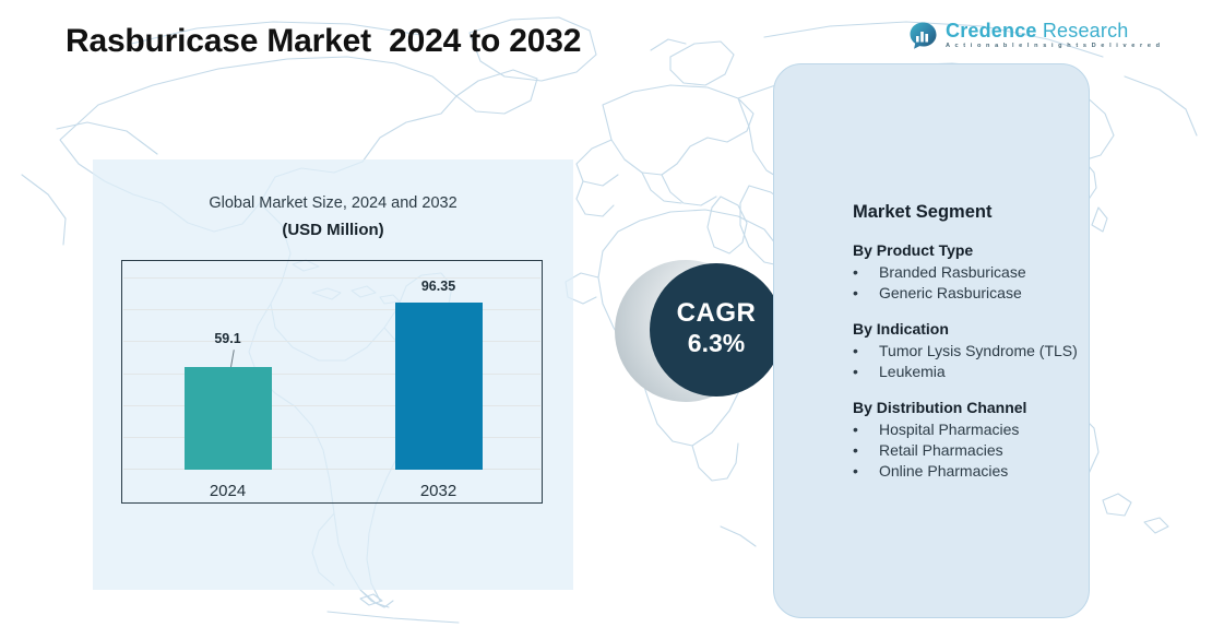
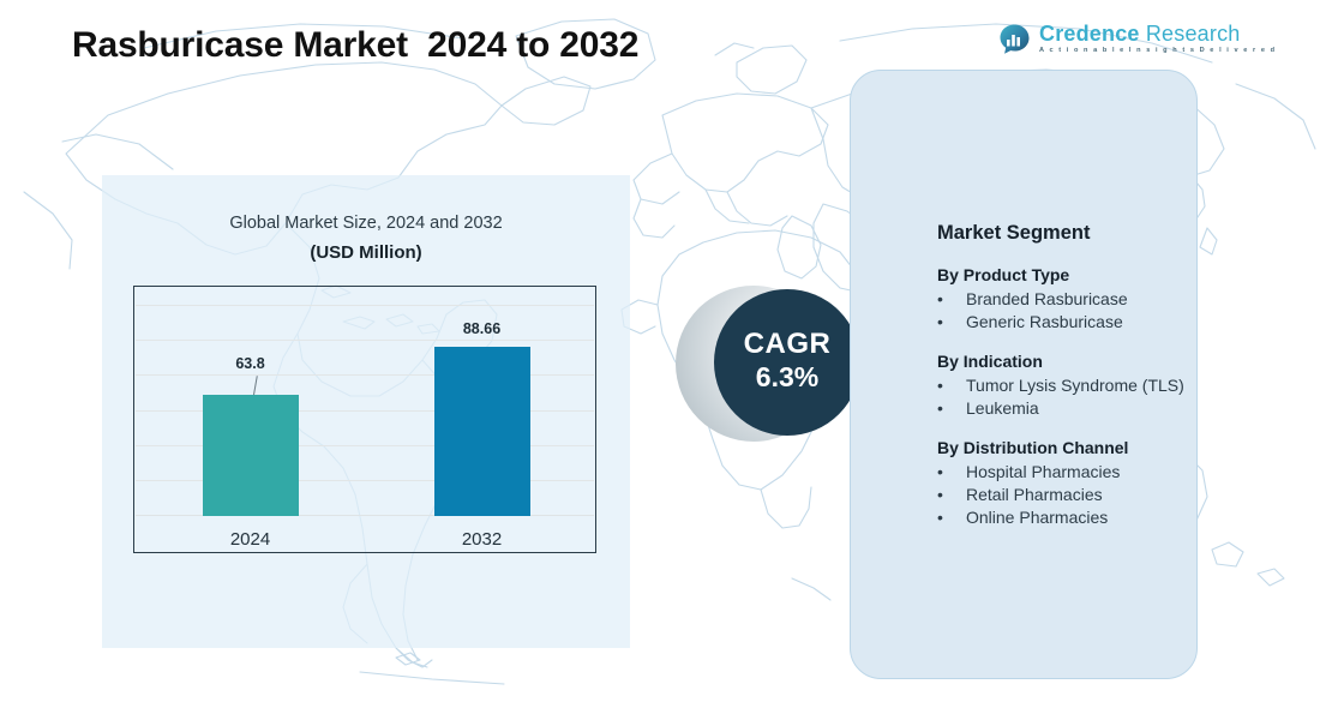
2024: 59.1 -> 63.8
2032: 96.35 -> 88.66
